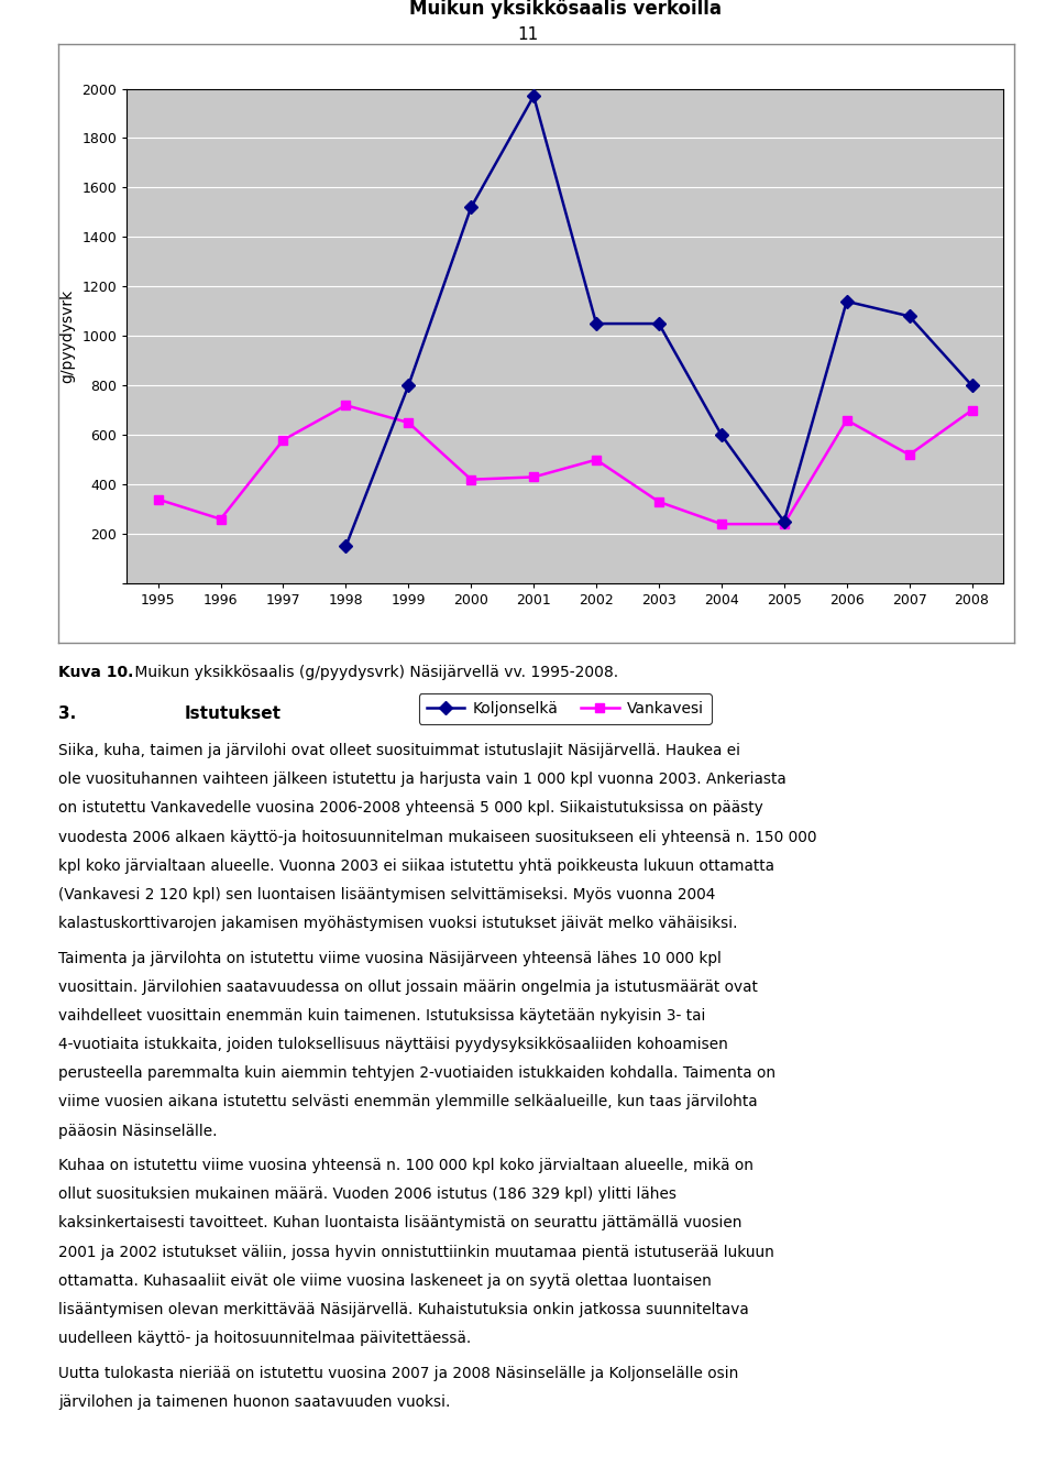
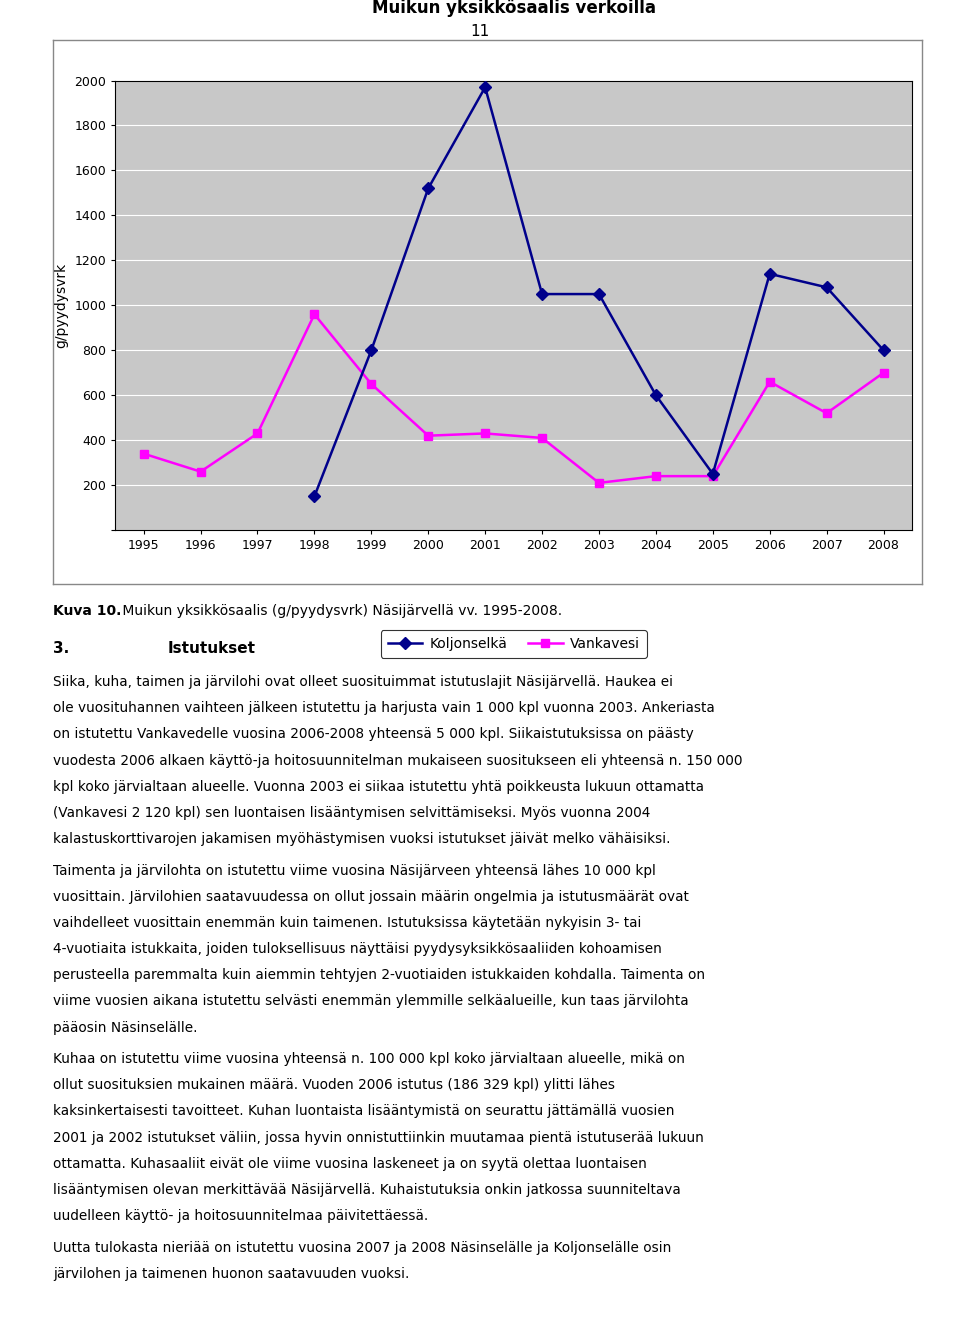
Vankavesi/1997: 580 -> 430
Vankavesi/1998: 720 -> 960
Vankavesi/2002: 500 -> 410
Vankavesi/2003: 330 -> 210
